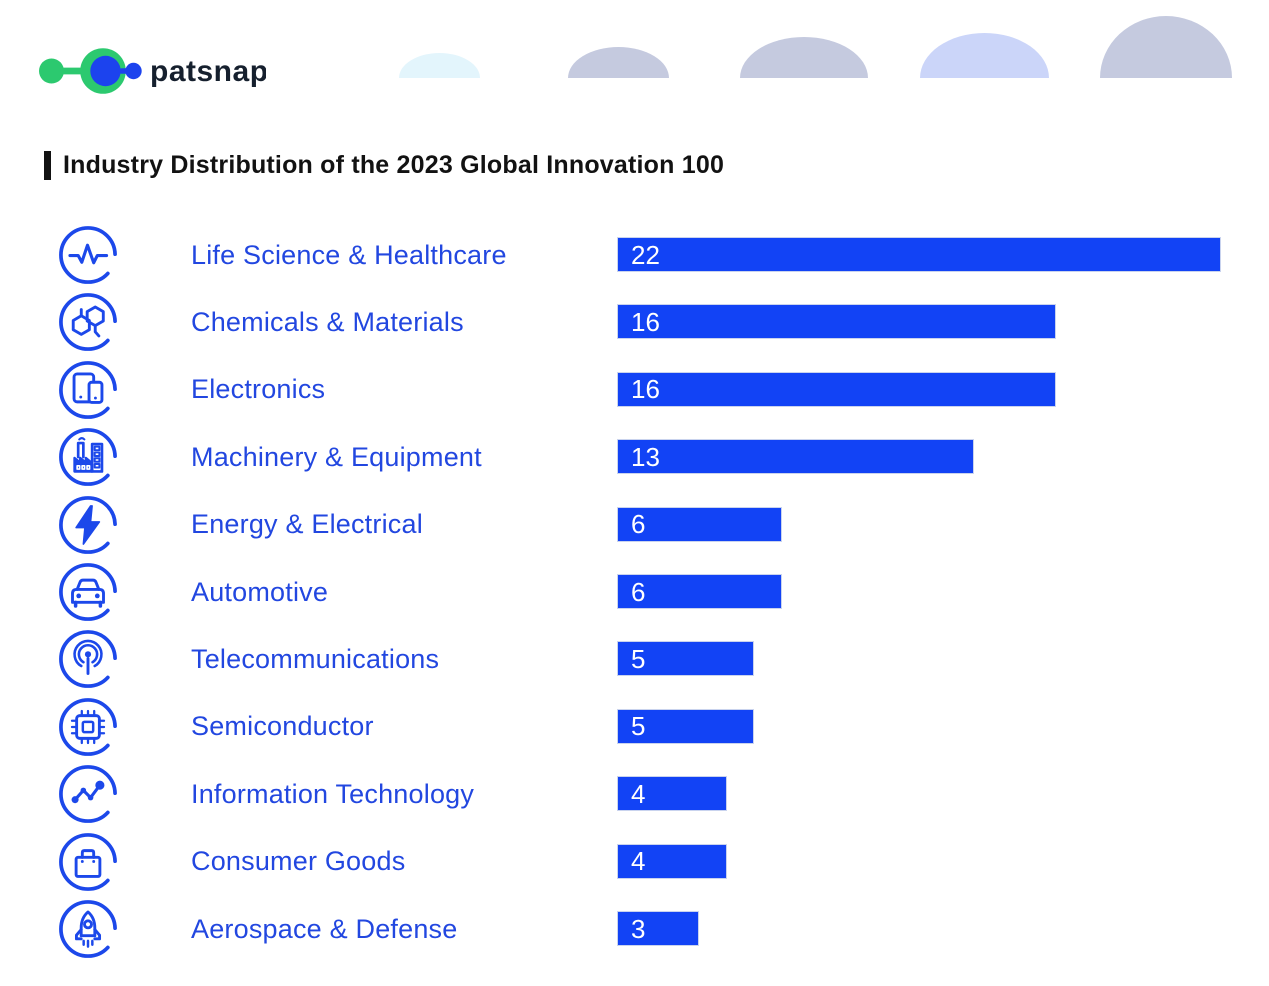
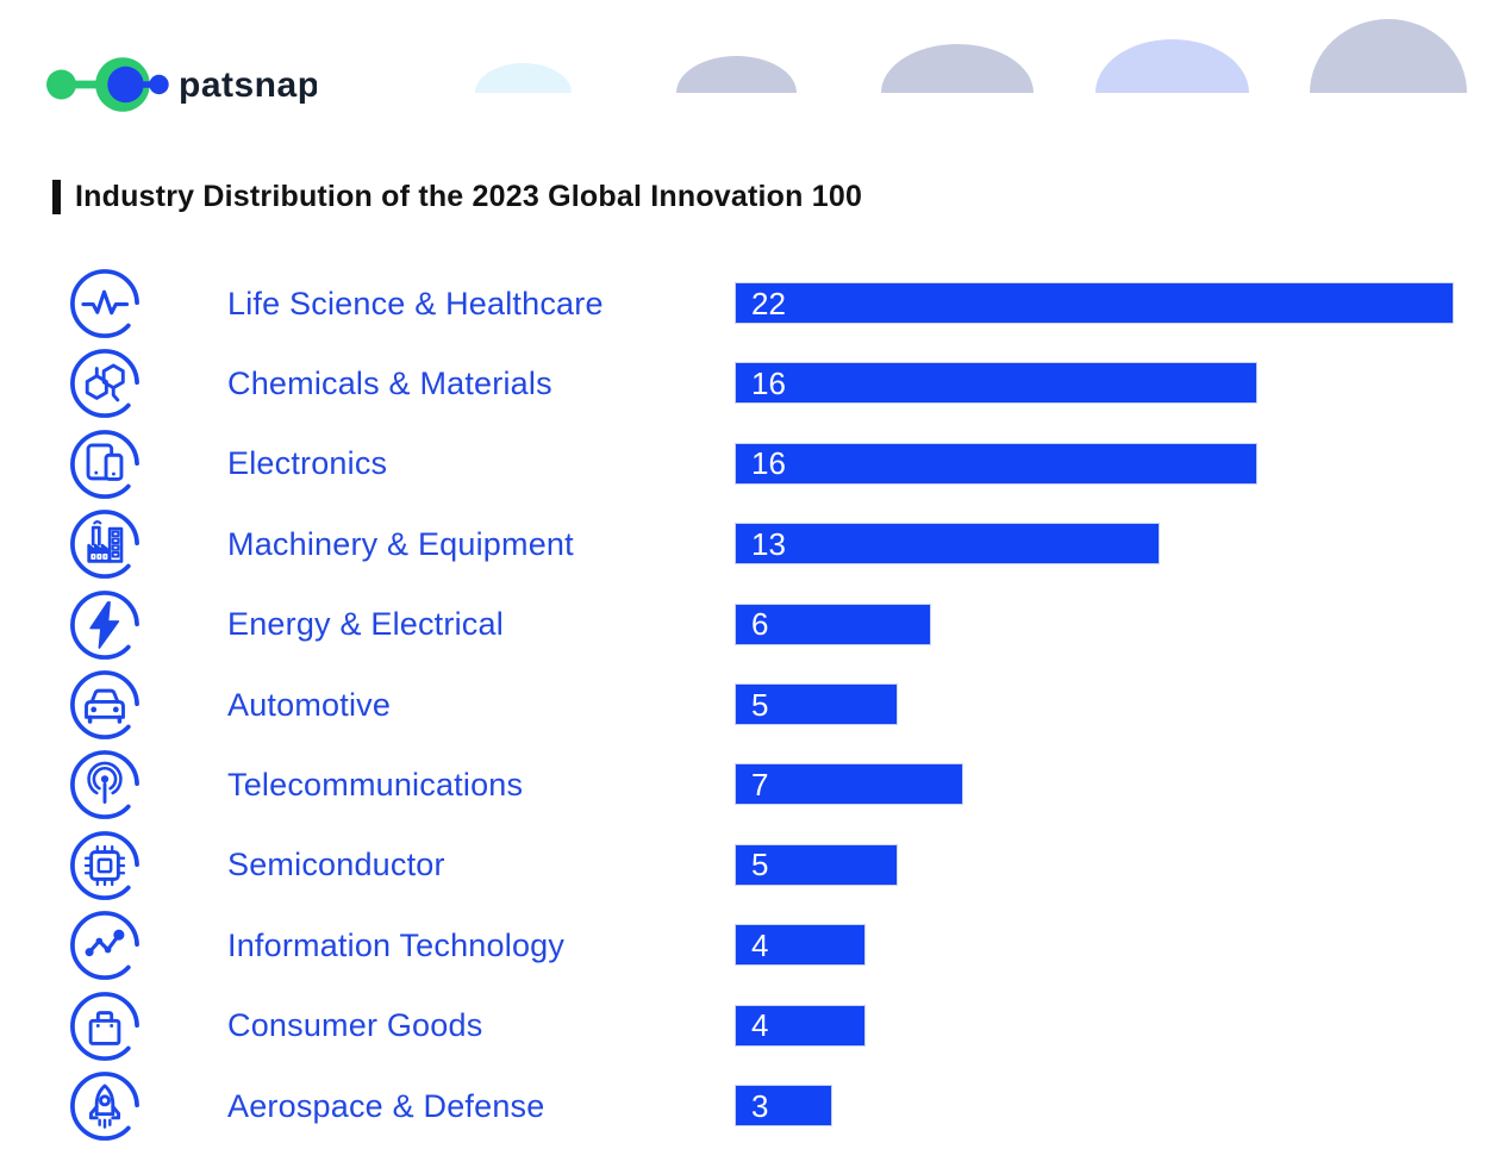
Automotive: 6 -> 5
Telecommunications: 5 -> 7
